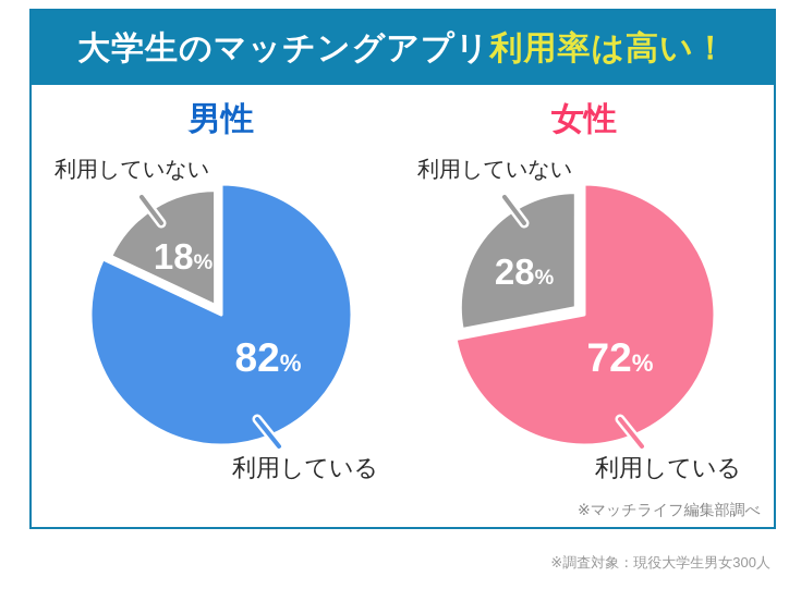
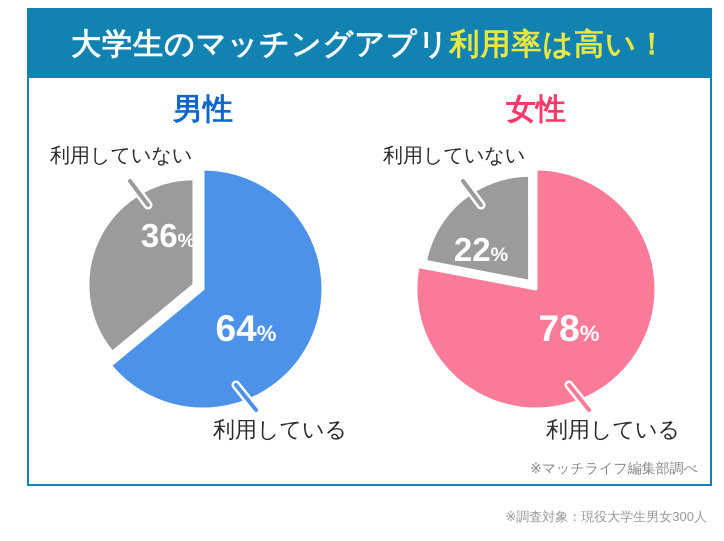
男性/利用している: 82 -> 64
男性/利用していない: 18 -> 36
女性/利用している: 72 -> 78
女性/利用していない: 28 -> 22
